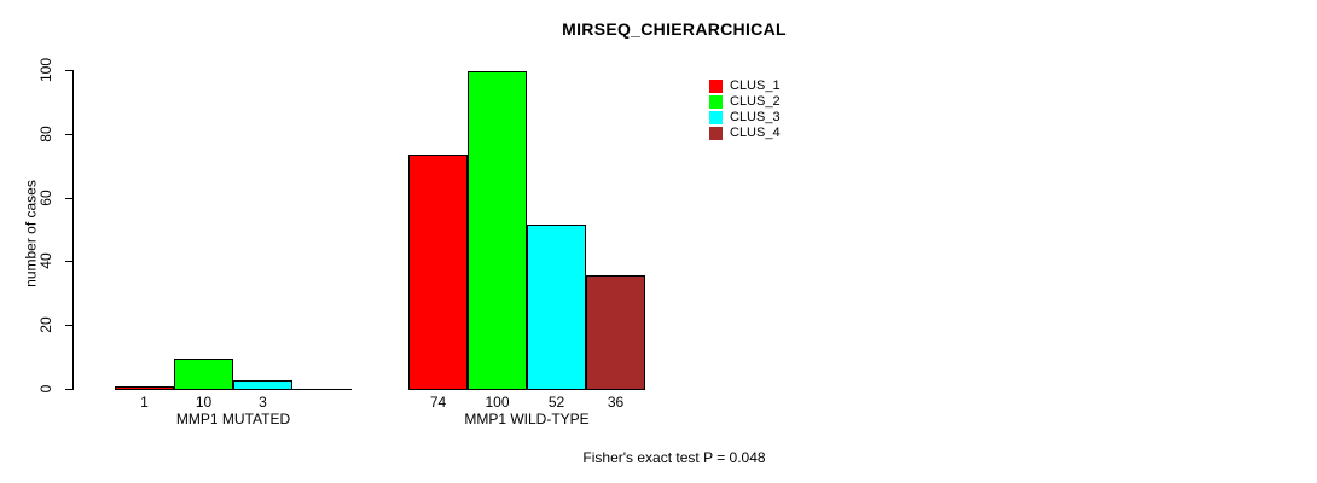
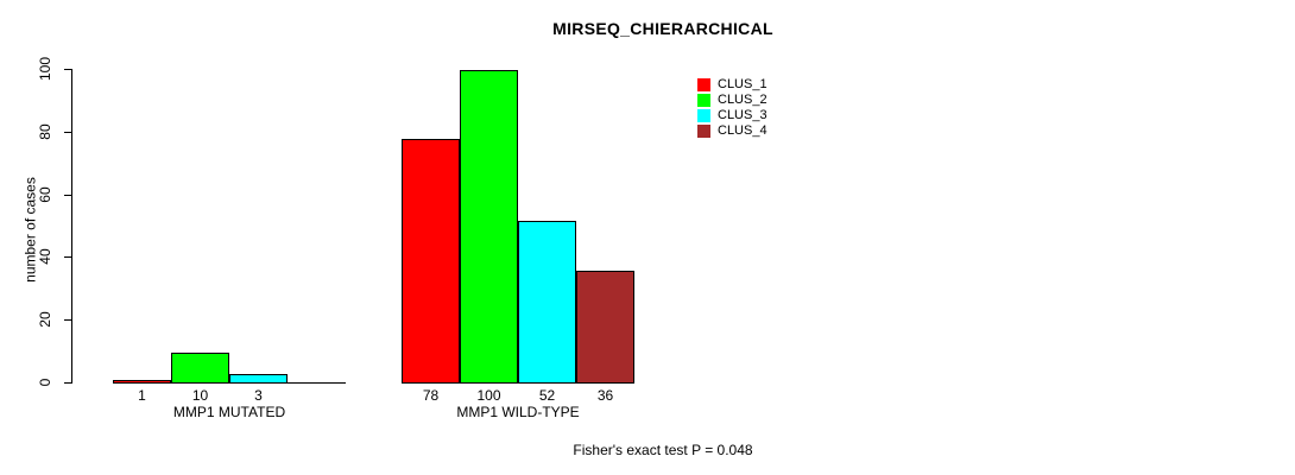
CLUS_1/MMP1 WILD-TYPE: 74 -> 78
